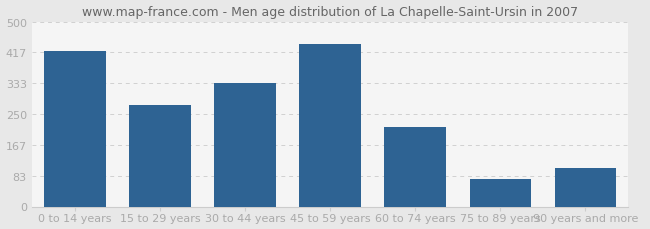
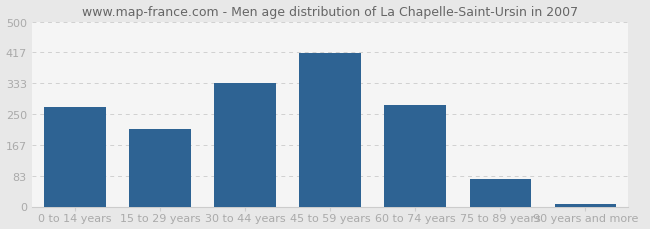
0 to 14 years: 420 -> 270
15 to 29 years: 275 -> 210
45 to 59 years: 440 -> 415
60 to 74 years: 215 -> 275
90 years and more: 105 -> 8
